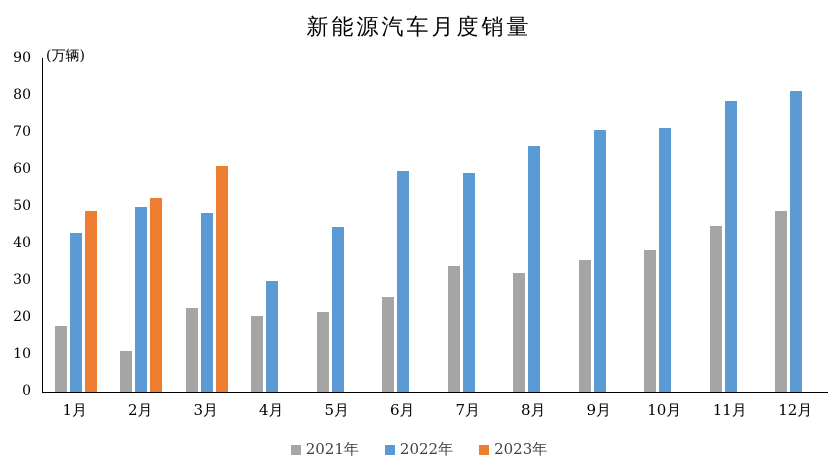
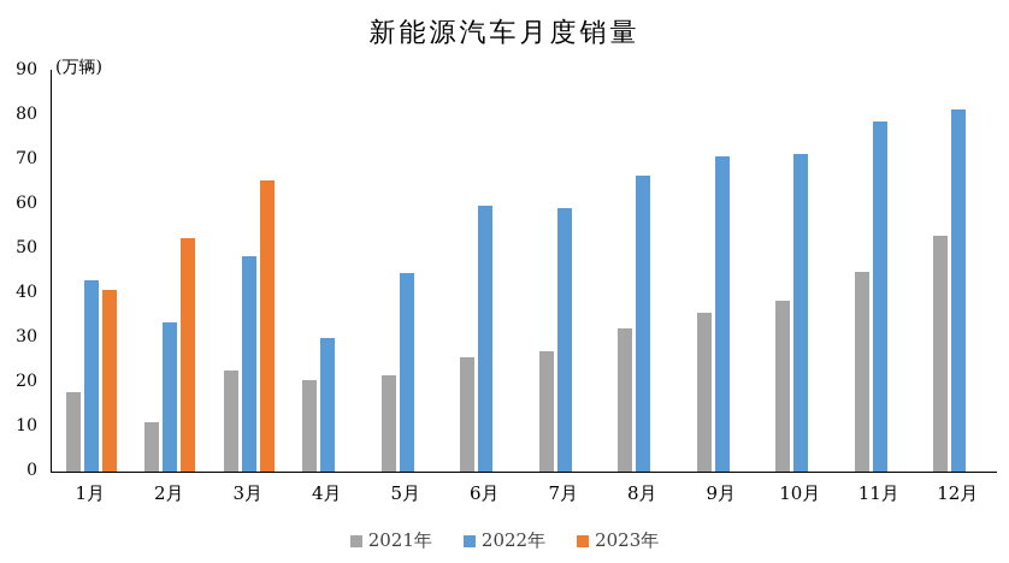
2023年/1月: 49 -> 41
2022年/2月: 50 -> 33
2023年/3月: 61 -> 65
2021年/7月: 34 -> 27
2021年/12月: 49 -> 53
